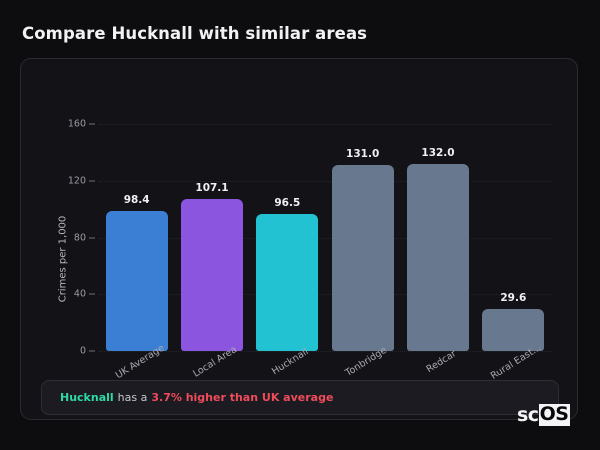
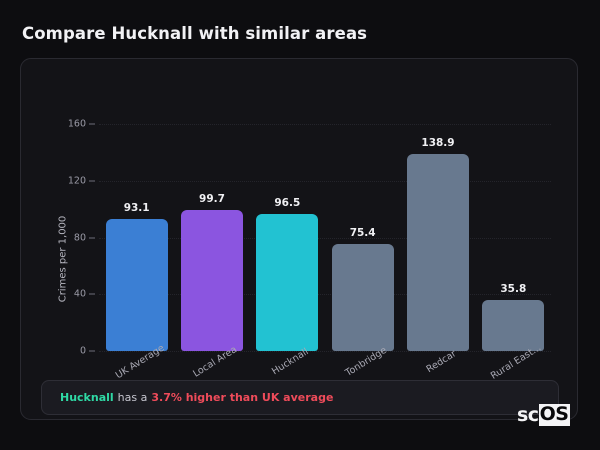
UK Average: 98.4 -> 93.1
Local Area: 107.1 -> 99.7
Tonbridge: 131.0 -> 75.4
Redcar: 132.0 -> 138.9
Rural East...: 29.6 -> 35.8
